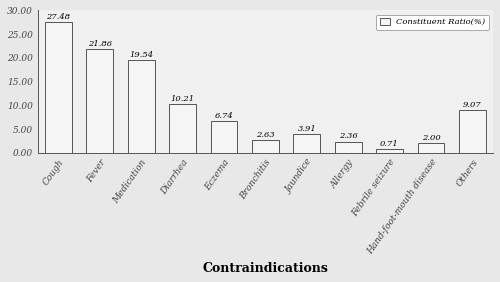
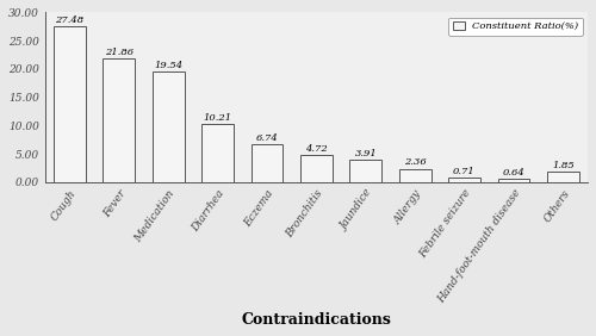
Bronchitis: 2.63 -> 4.72
Hand-foot-mouth disease: 2.00 -> 0.64
Others: 9.07 -> 1.85
